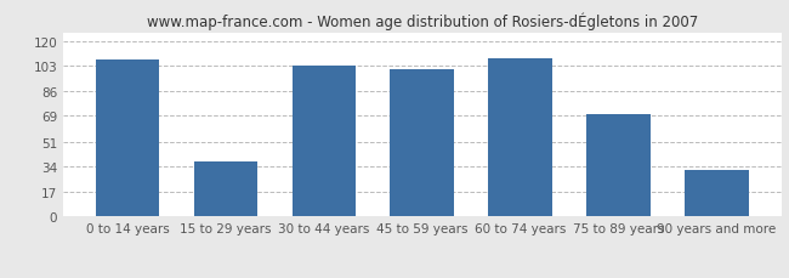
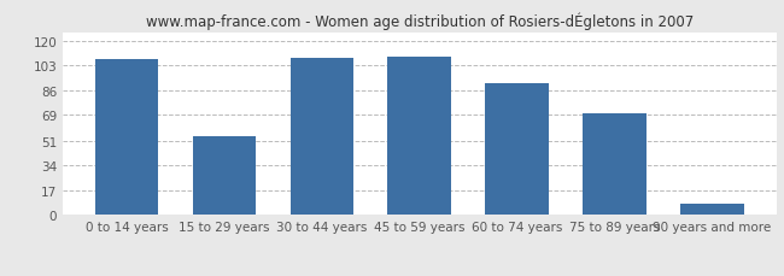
15 to 29 years: 38 -> 54
30 to 44 years: 103 -> 108
45 to 59 years: 101 -> 109
60 to 74 years: 108 -> 91
90 years and more: 32 -> 8
